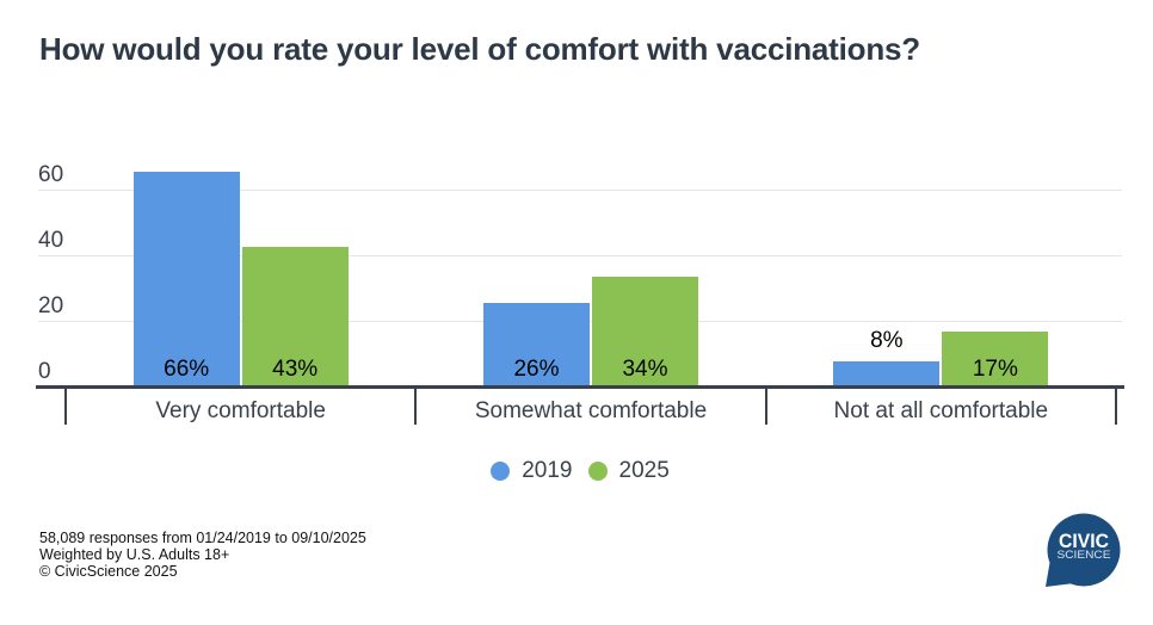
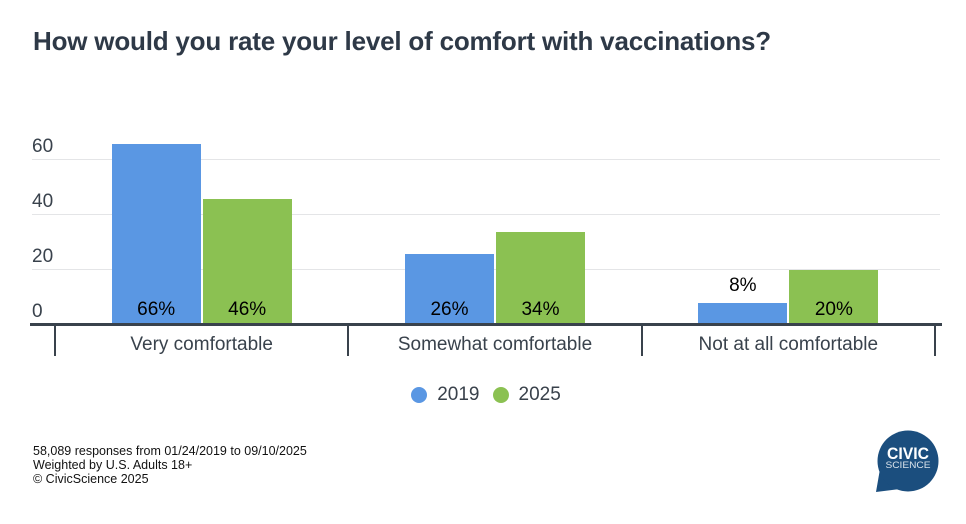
2025/Very comfortable: 43% -> 46%
2025/Not at all comfortable: 17% -> 20%
